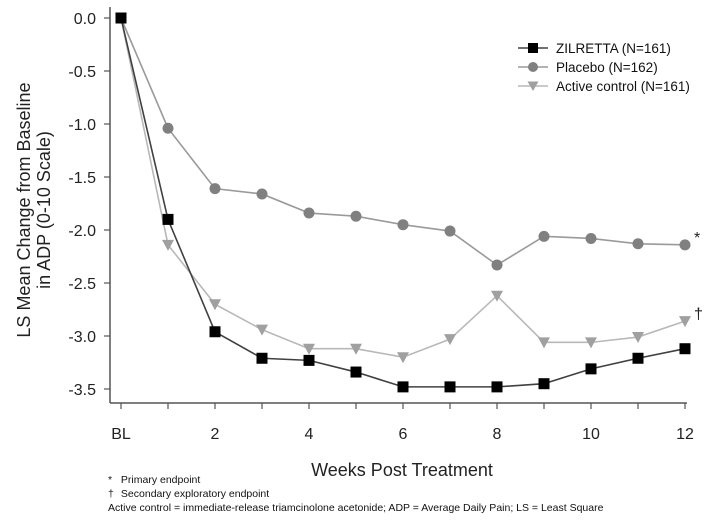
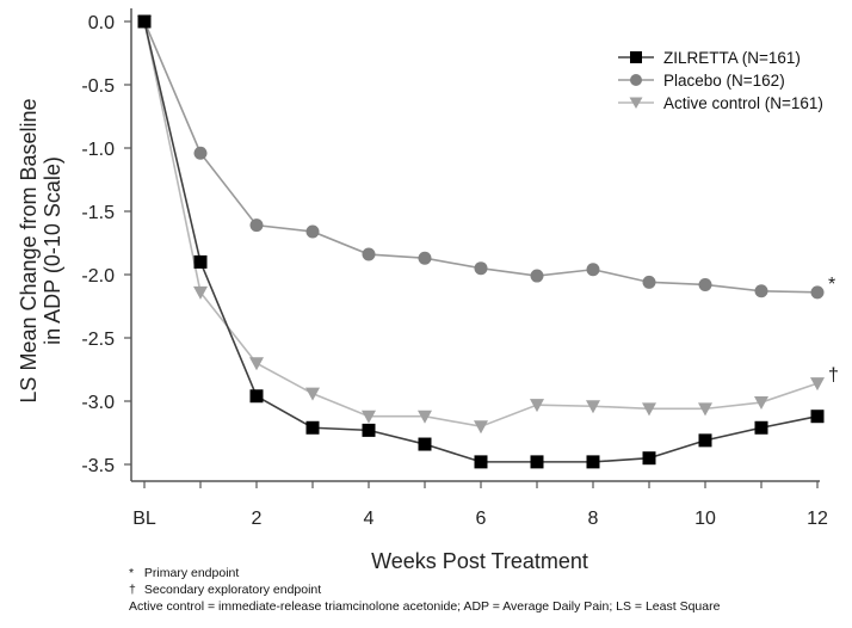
Placebo (N=162)/8: -2.33 -> -1.96
Active control (N=161)/8: -2.62 -> -3.04
